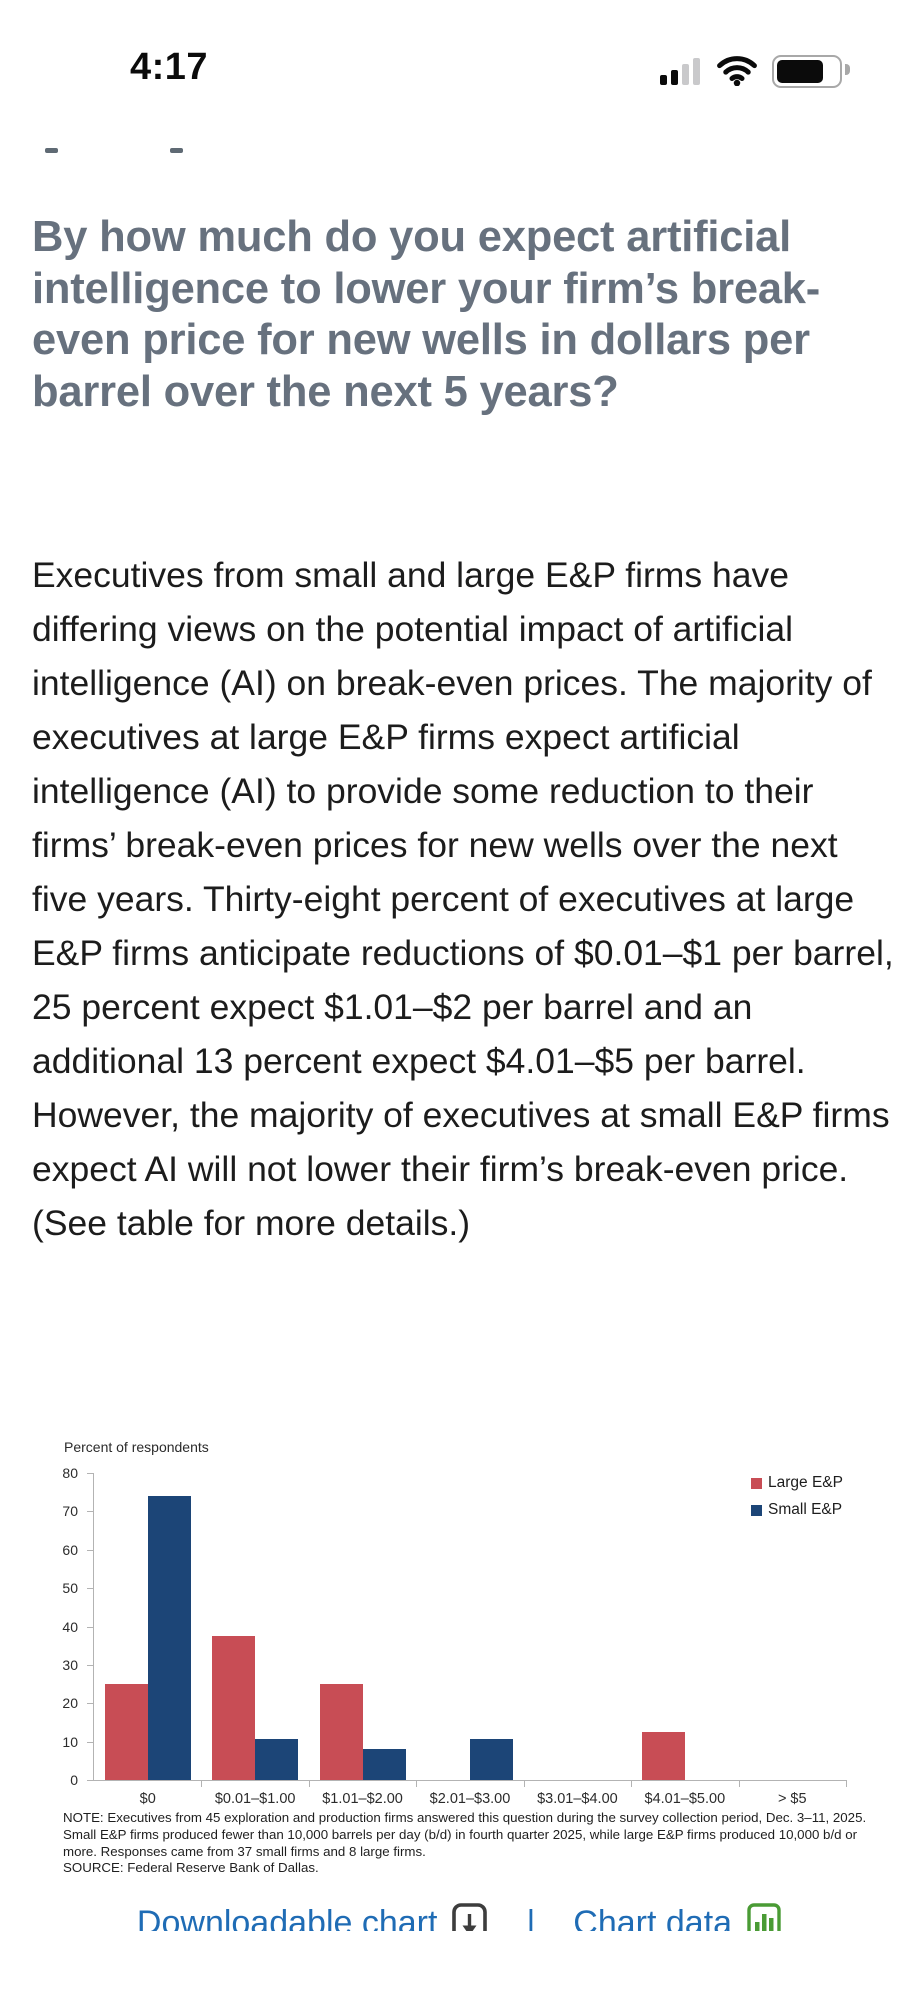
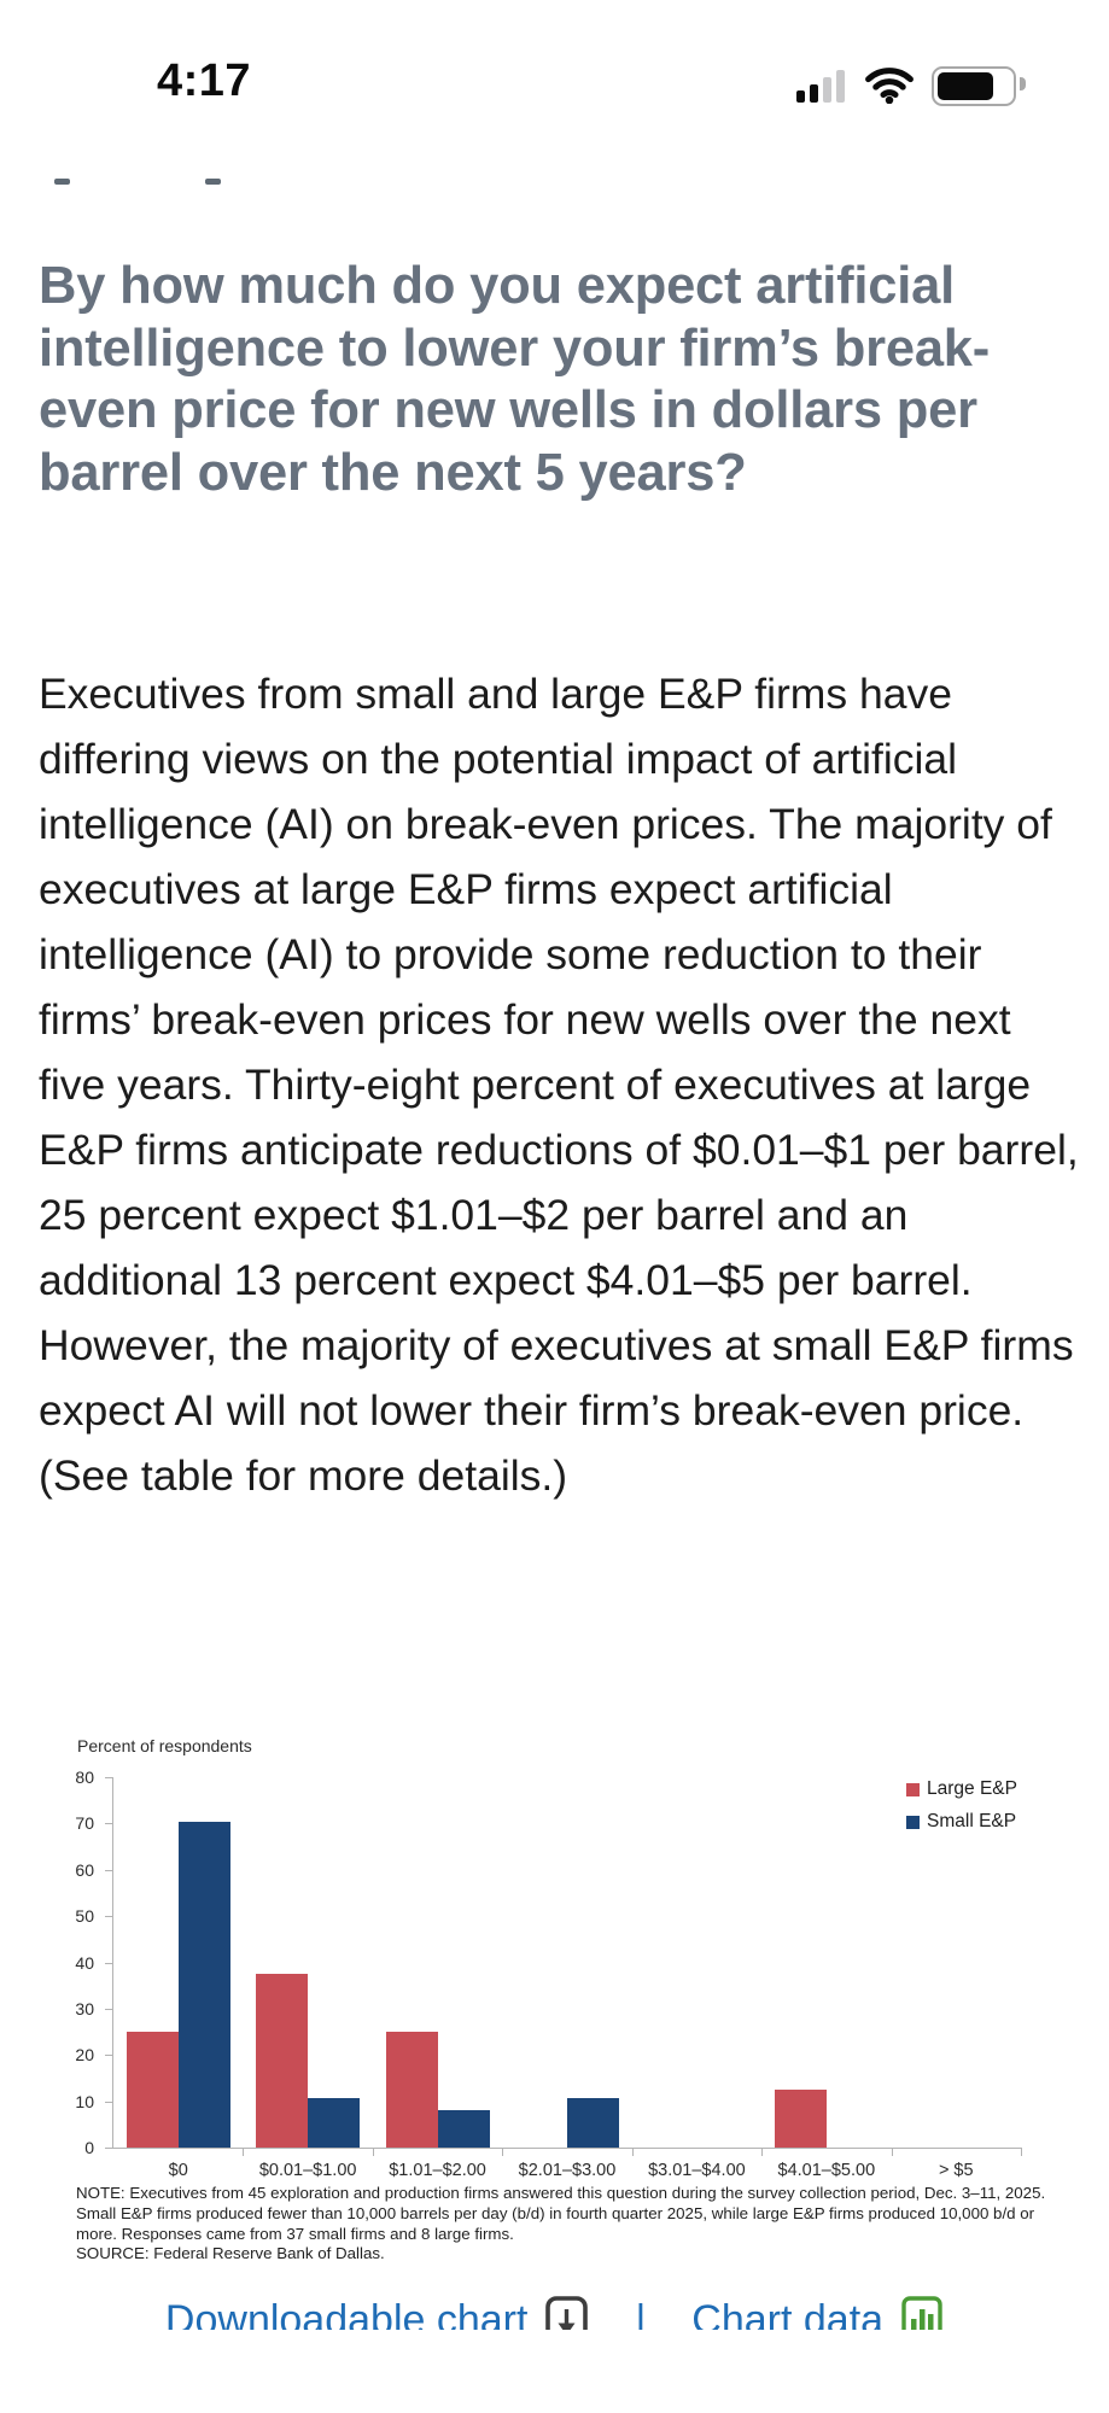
Small E&P/$0: 74 -> 70
